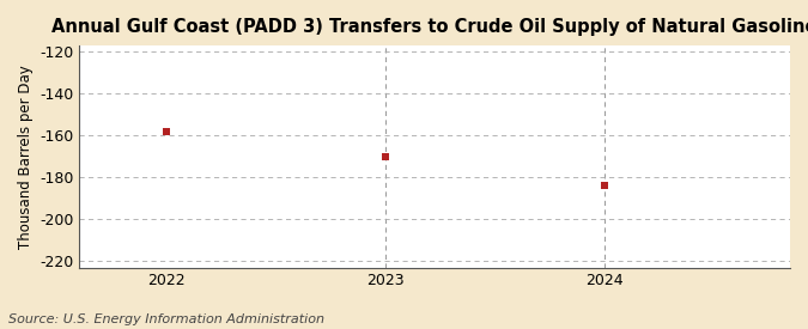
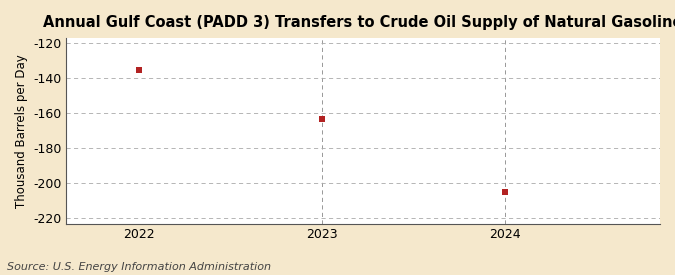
2022: -158 -> -135
2023: -170 -> -163
2024: -184 -> -205
